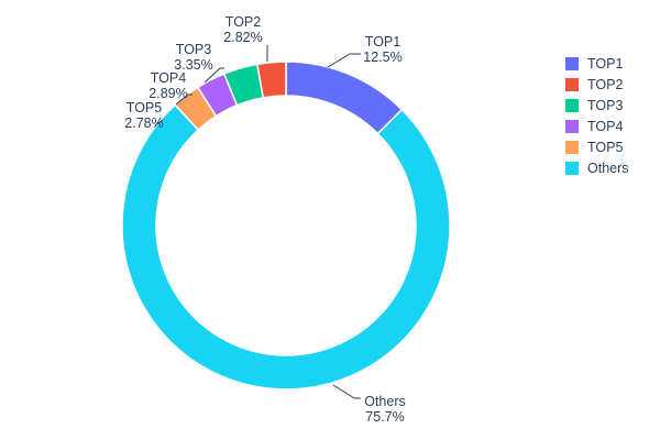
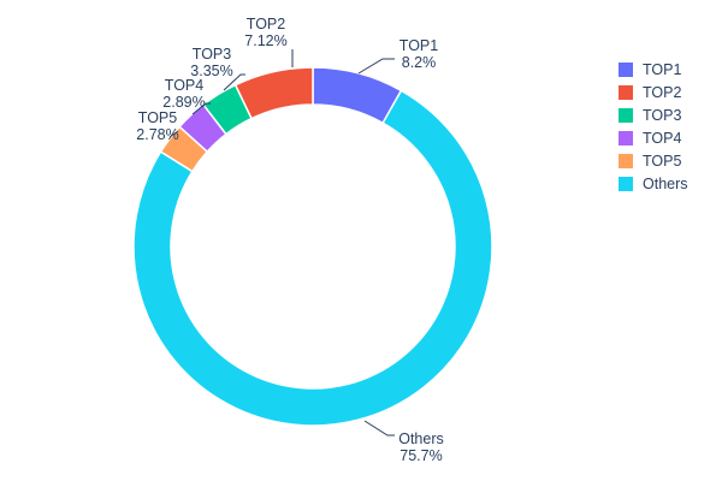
TOP1: 12.5% -> 8.2%
TOP2: 2.82% -> 7.12%
